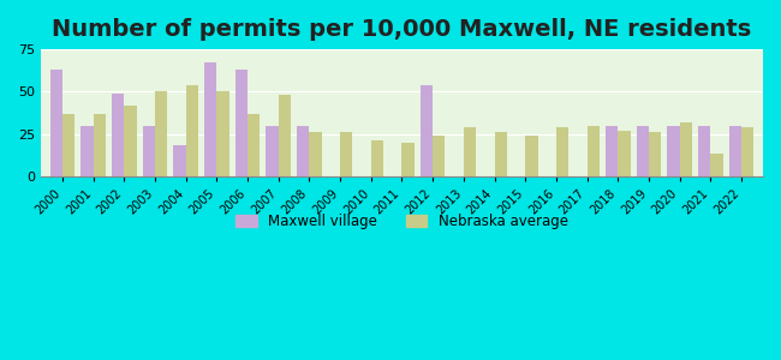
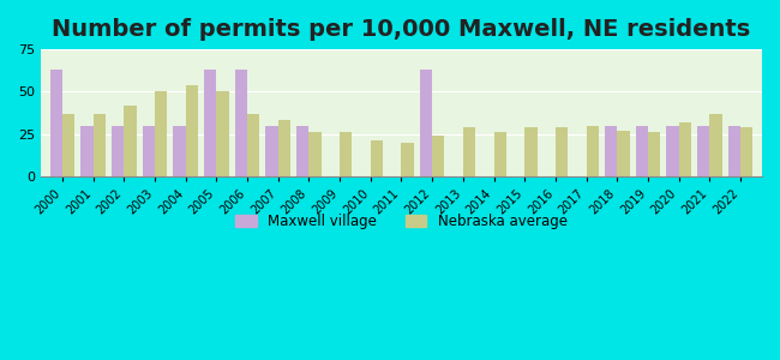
Maxwell village/2002: 49 -> 30
Maxwell village/2004: 18 -> 30
Maxwell village/2005: 67 -> 63
Nebraska average/2007: 48 -> 33
Maxwell village/2012: 54 -> 63
Nebraska average/2015: 24 -> 29
Nebraska average/2021: 13 -> 37
